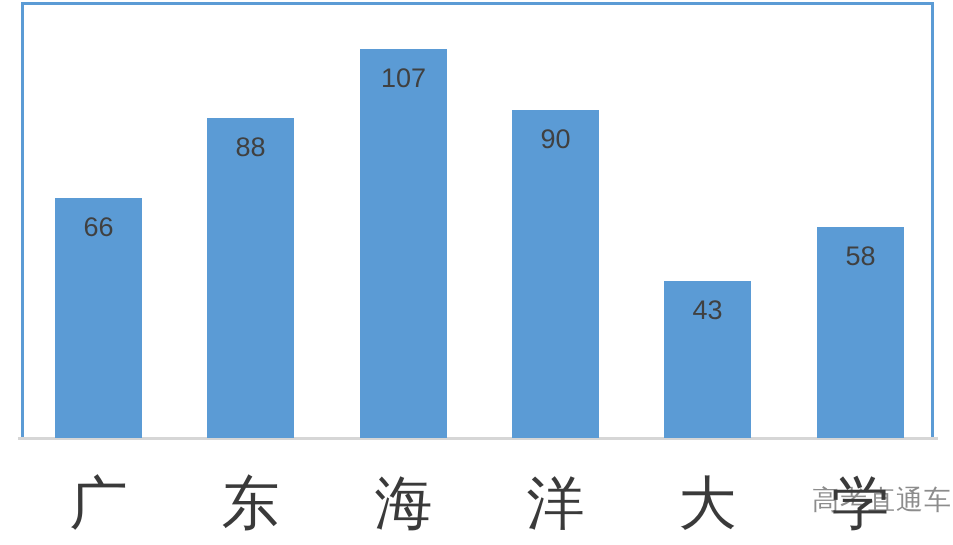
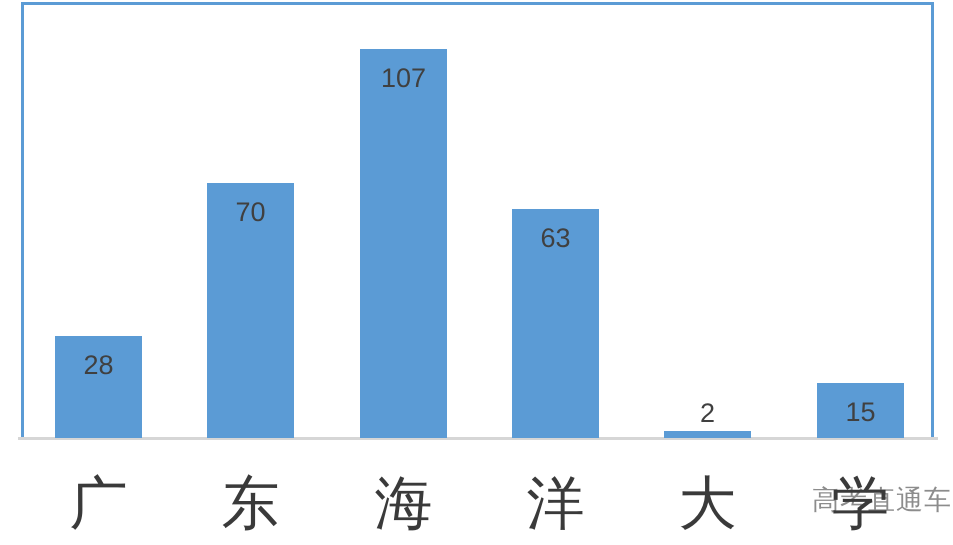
广: 66 -> 28
东: 88 -> 70
洋: 90 -> 63
大: 43 -> 2
学: 58 -> 15
